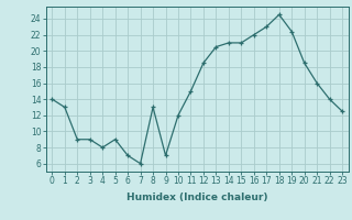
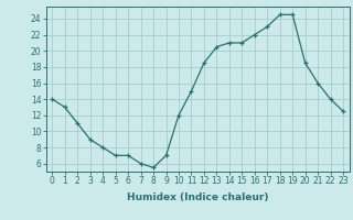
2: 9.0 -> 11.0
5: 9.0 -> 7.0
8: 13.0 -> 5.5
19: 22.4 -> 24.5
